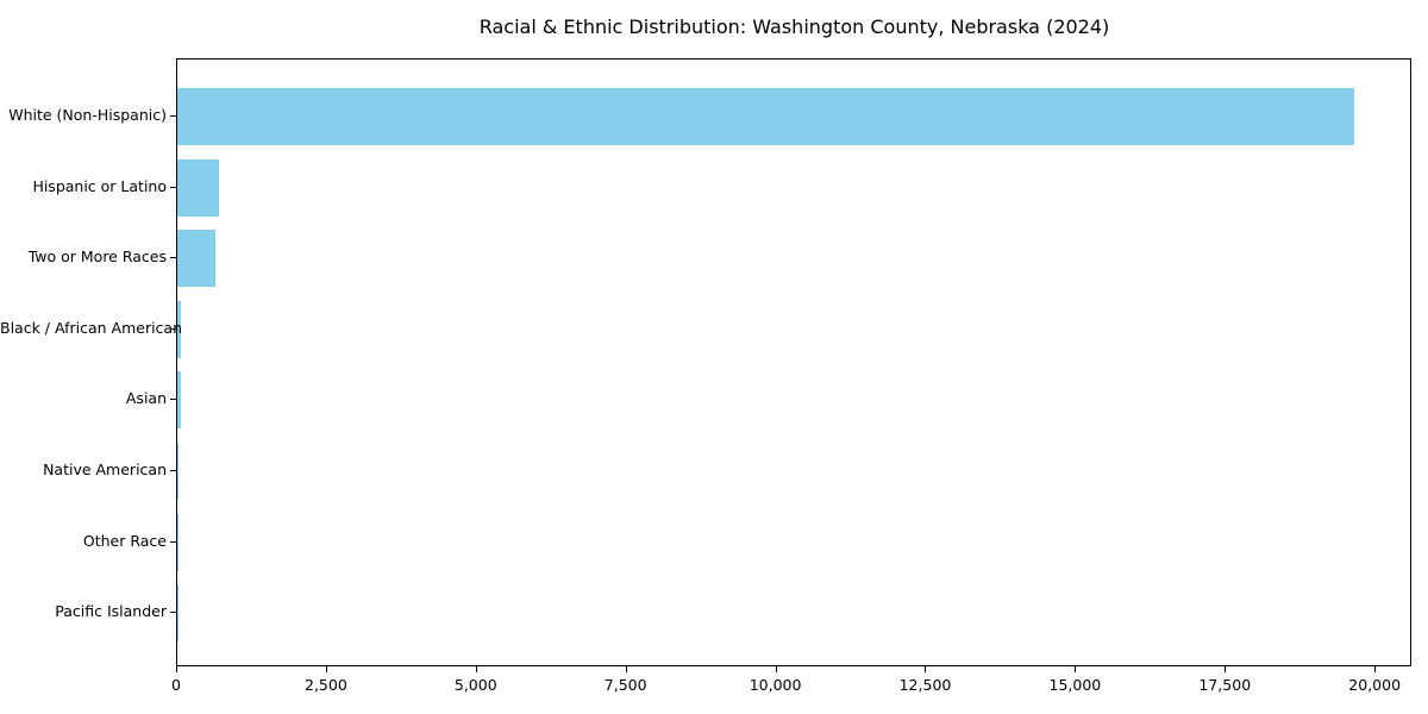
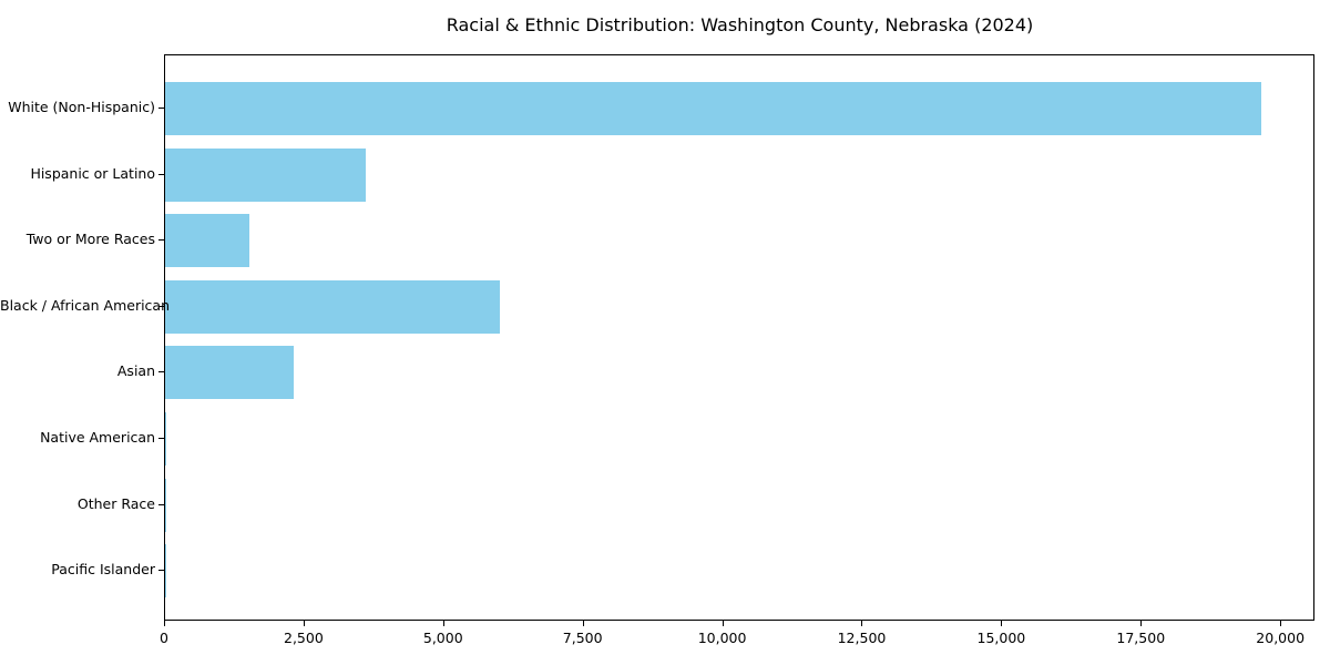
Hispanic or Latino: 700 -> 3600
Two or More Races: 600 -> 1500
Black / African American: 100 -> 6000
Asian: 100 -> 2300
